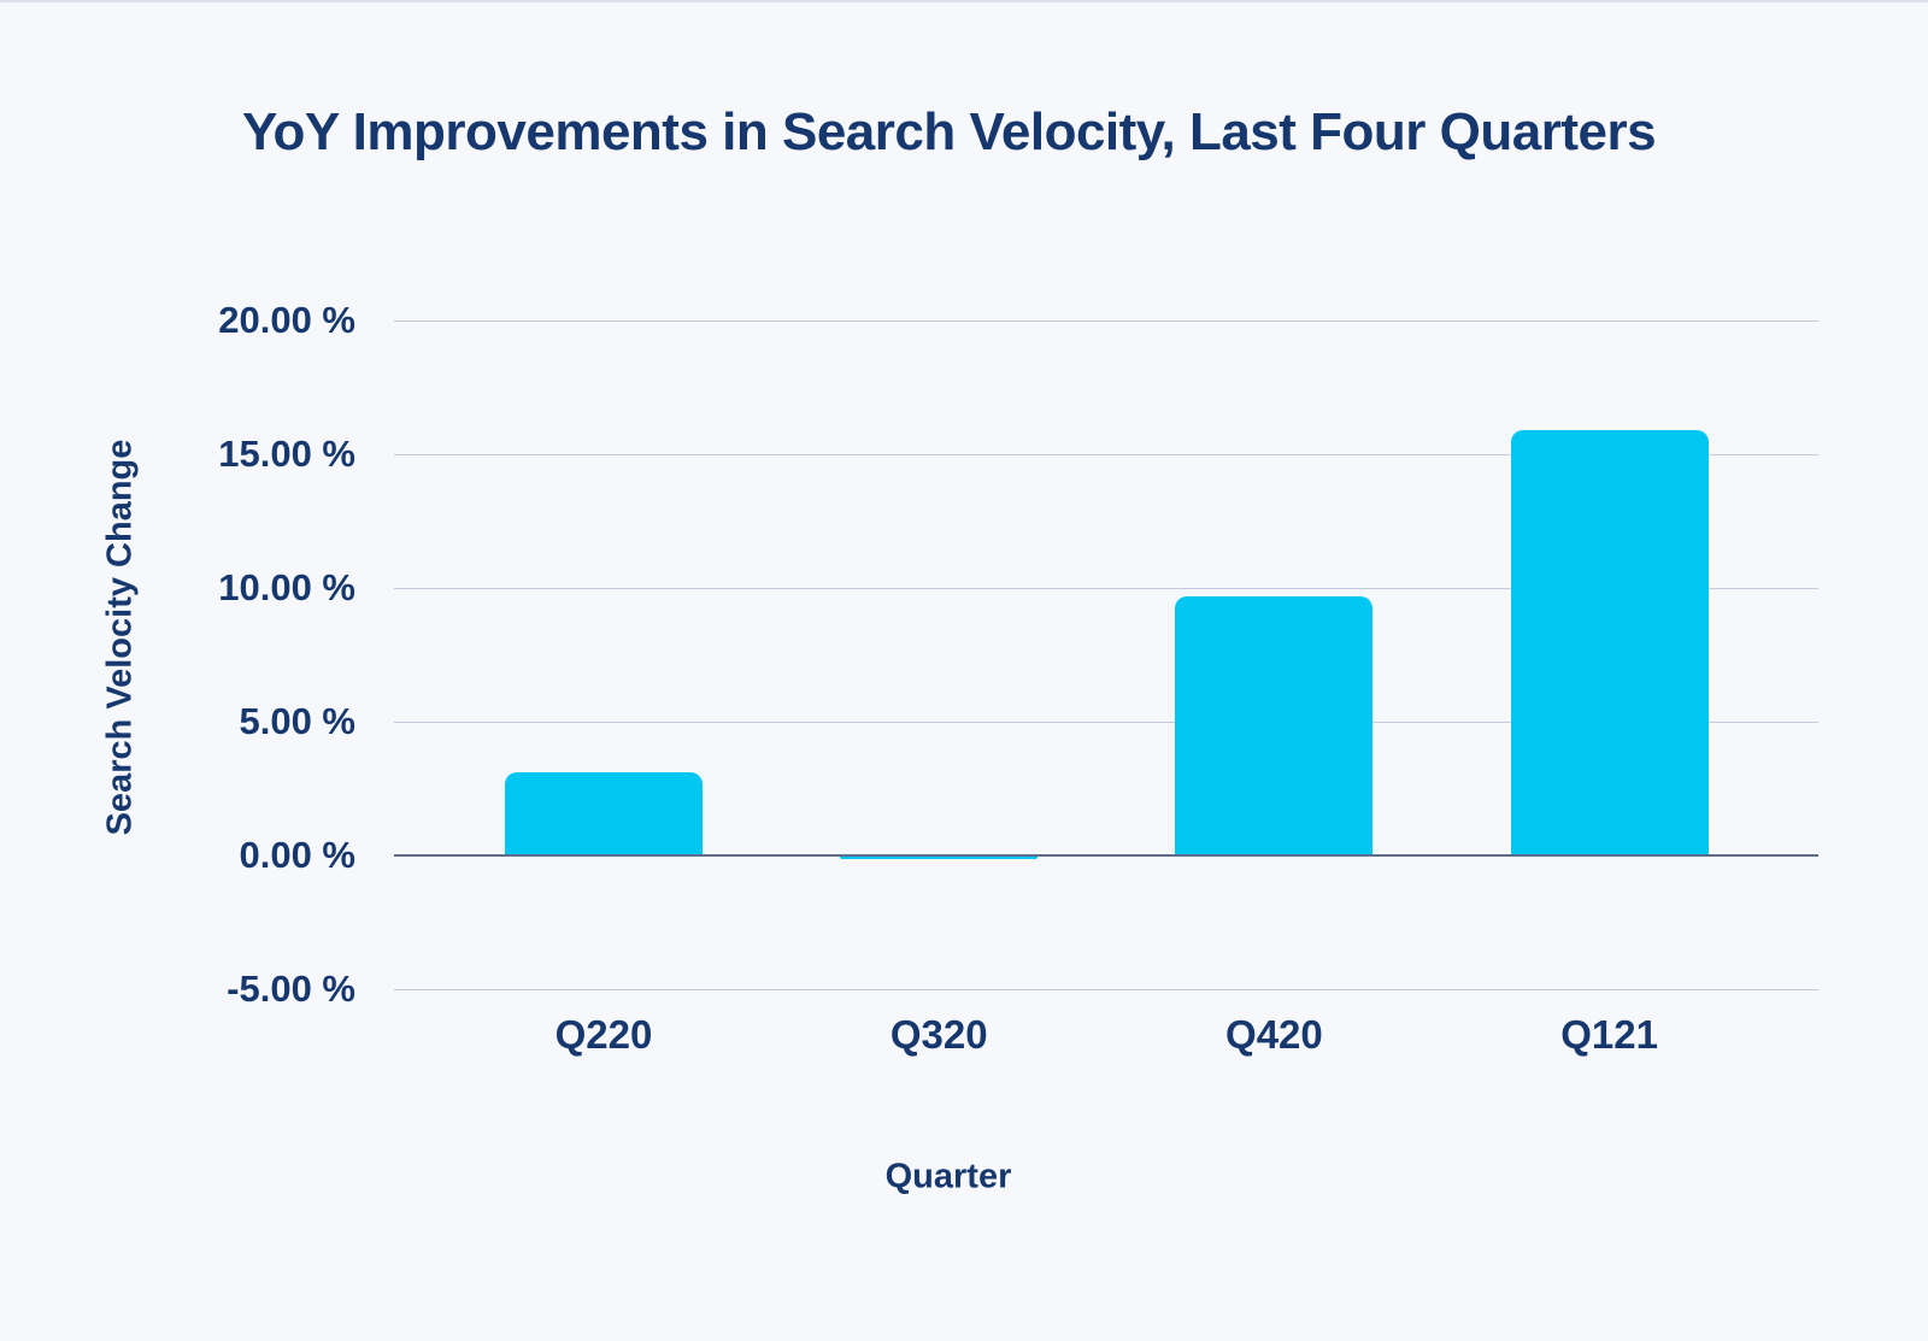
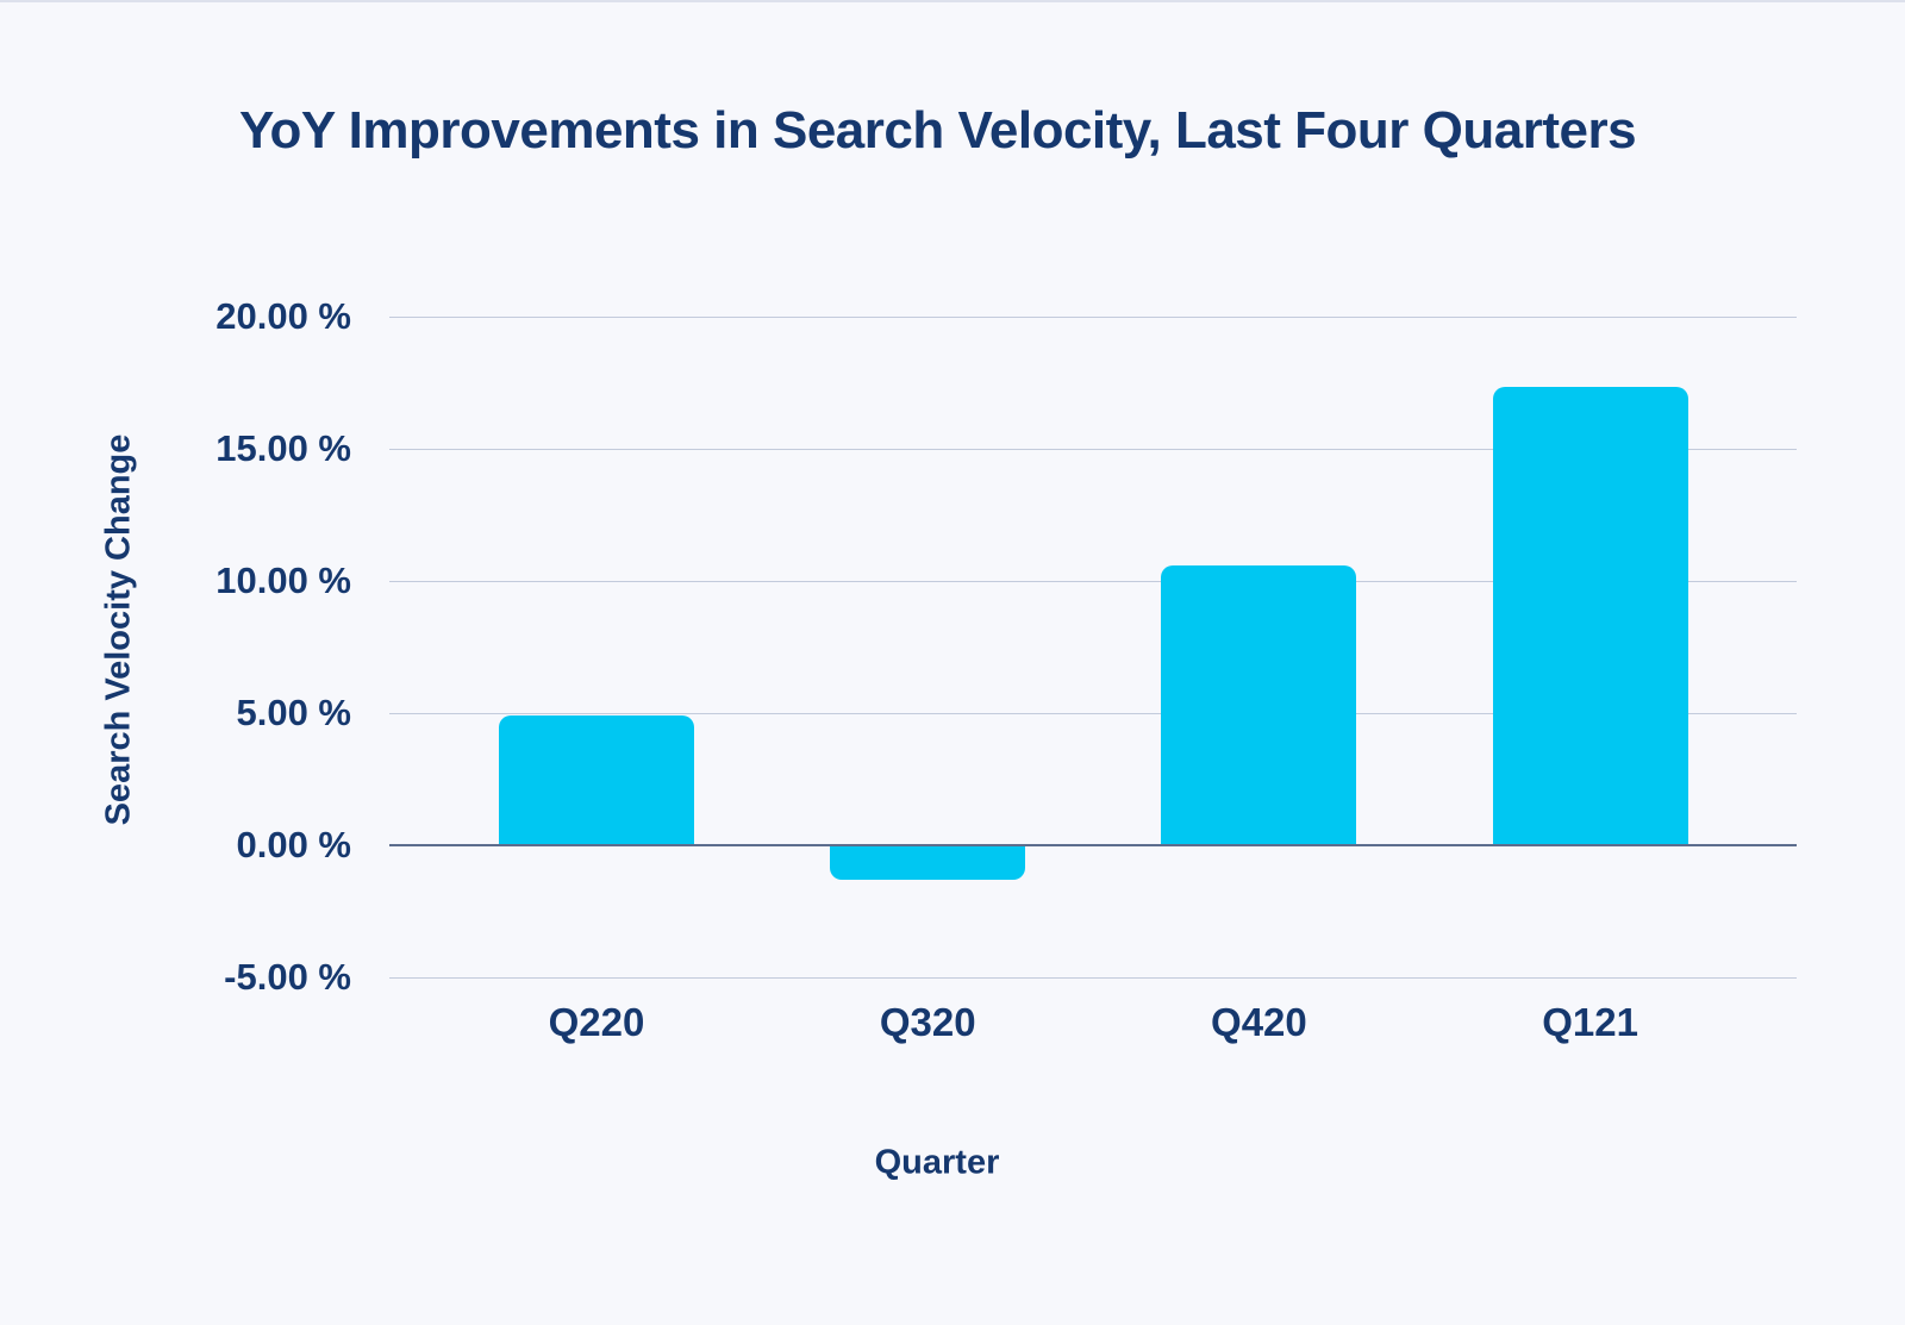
Q220: 3.1% -> 4.9%
Q320: -0.1% -> -1.2%
Q420: 9.7% -> 10.6%
Q121: 15.9% -> 17.4%
